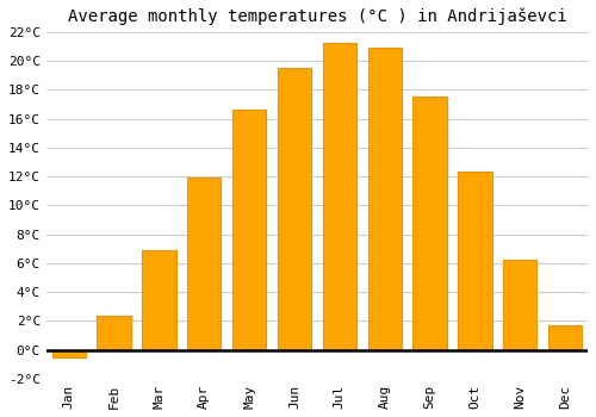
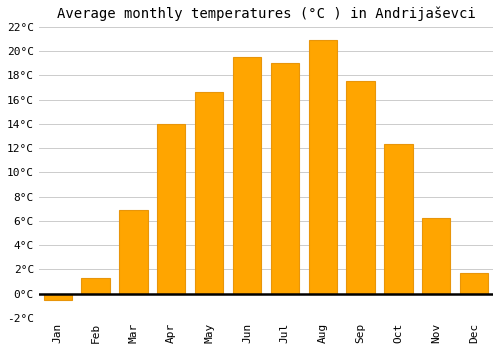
Feb: 2.4°C -> 1.3°C
Apr: 11.9°C -> 14.0°C
Jul: 21.2°C -> 19.0°C
